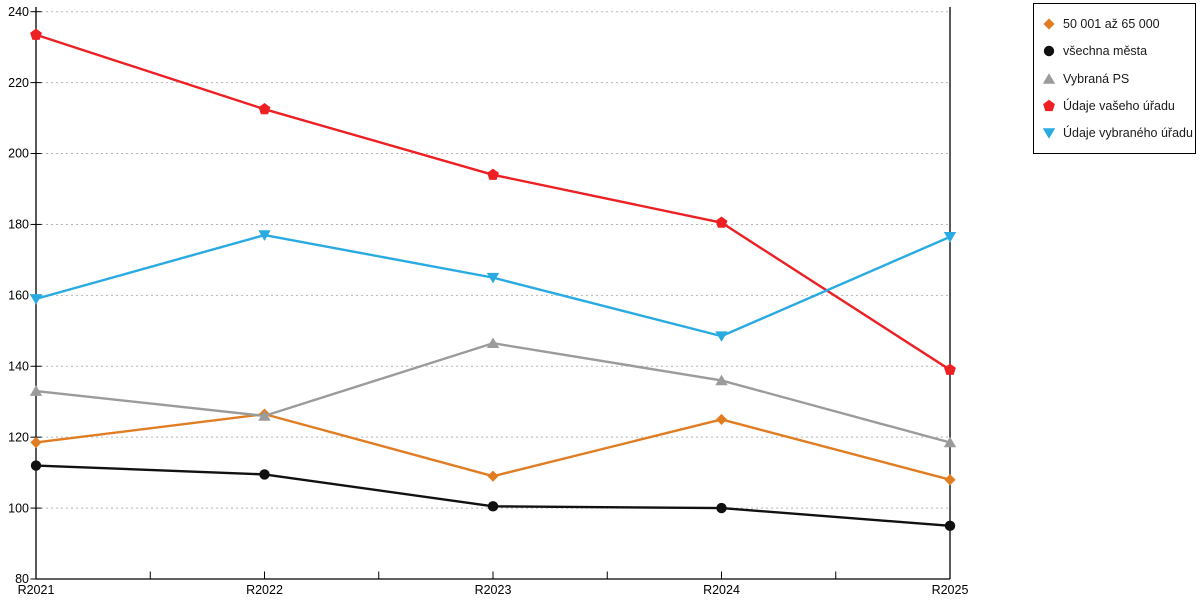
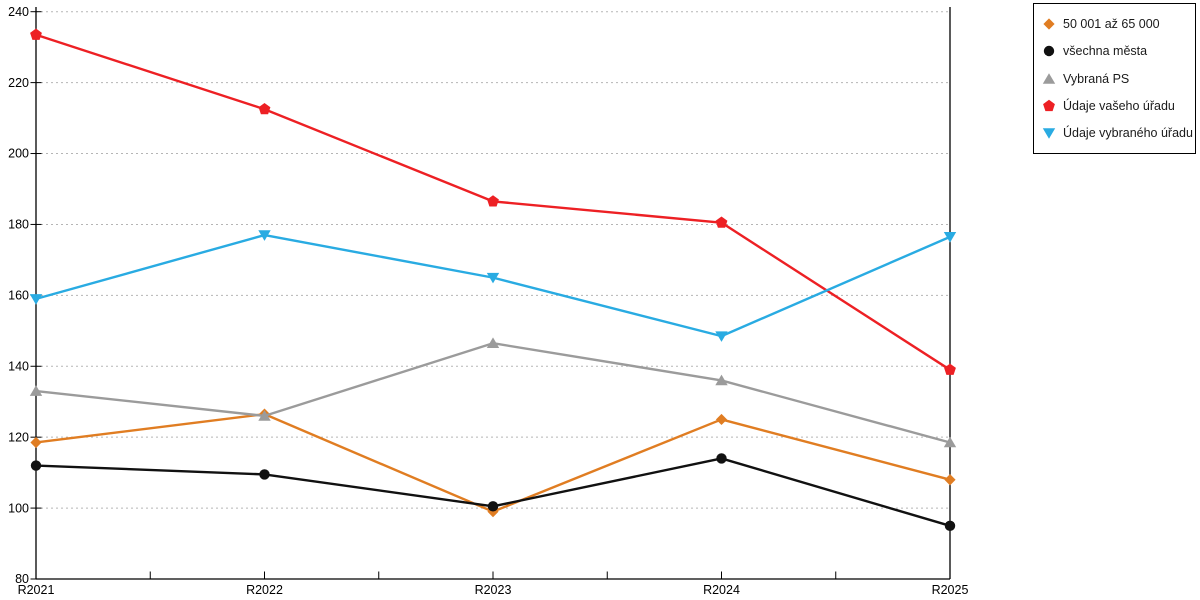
50 001 až 65 000/R2023: 109 -> 99
Údaje vašeho úřadu/R2023: 194 -> 186
všechna města/R2024: 100 -> 114
